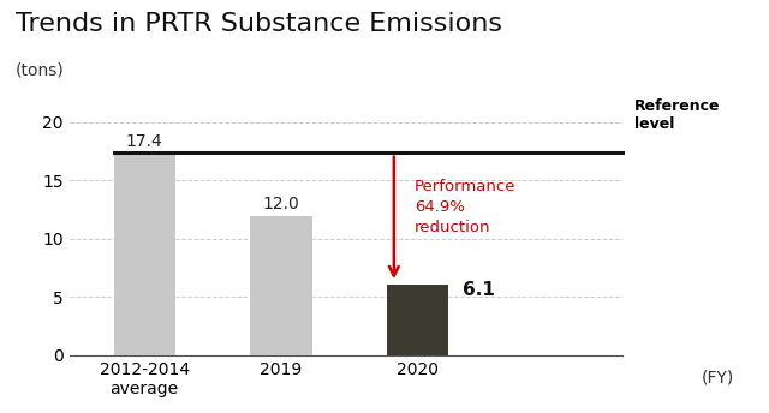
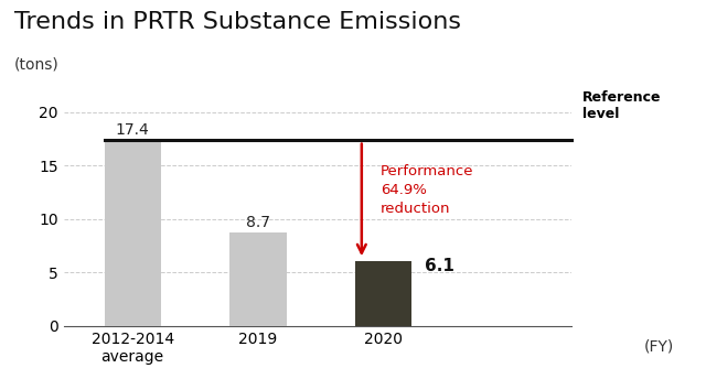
2019: 12.0 -> 8.7
